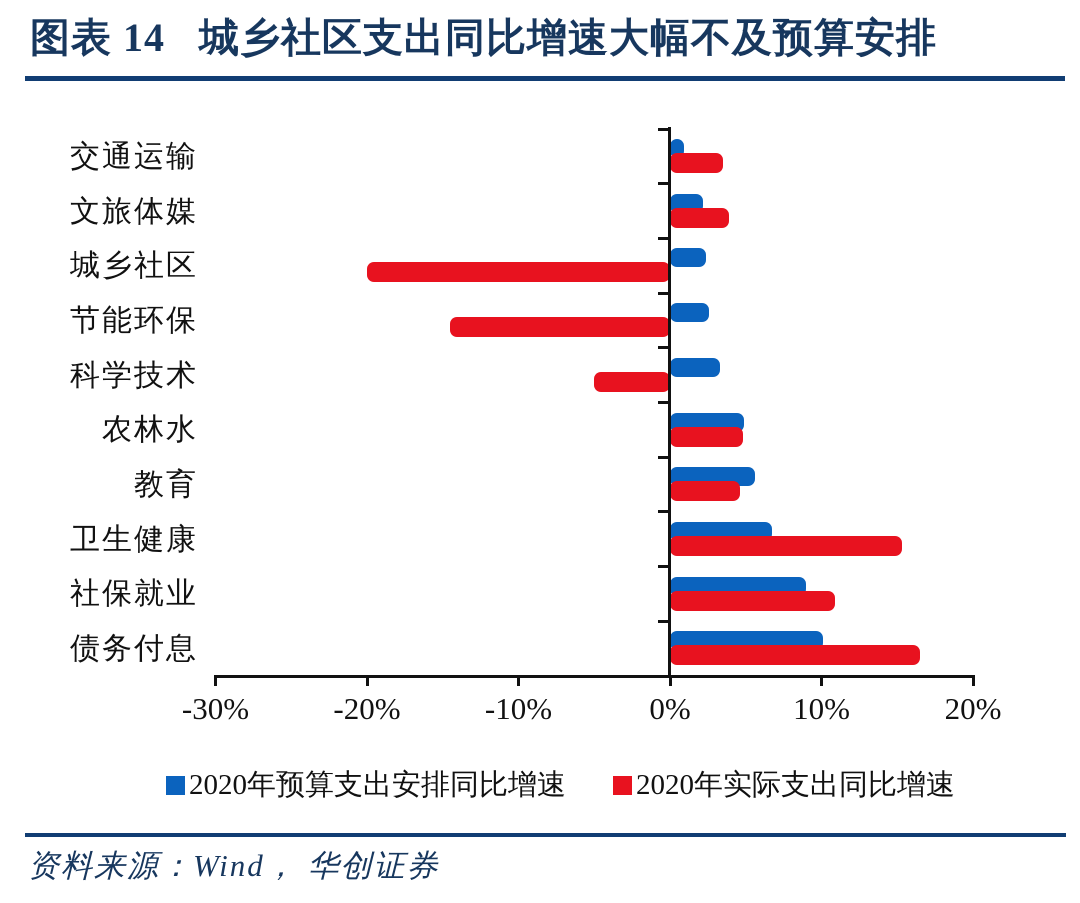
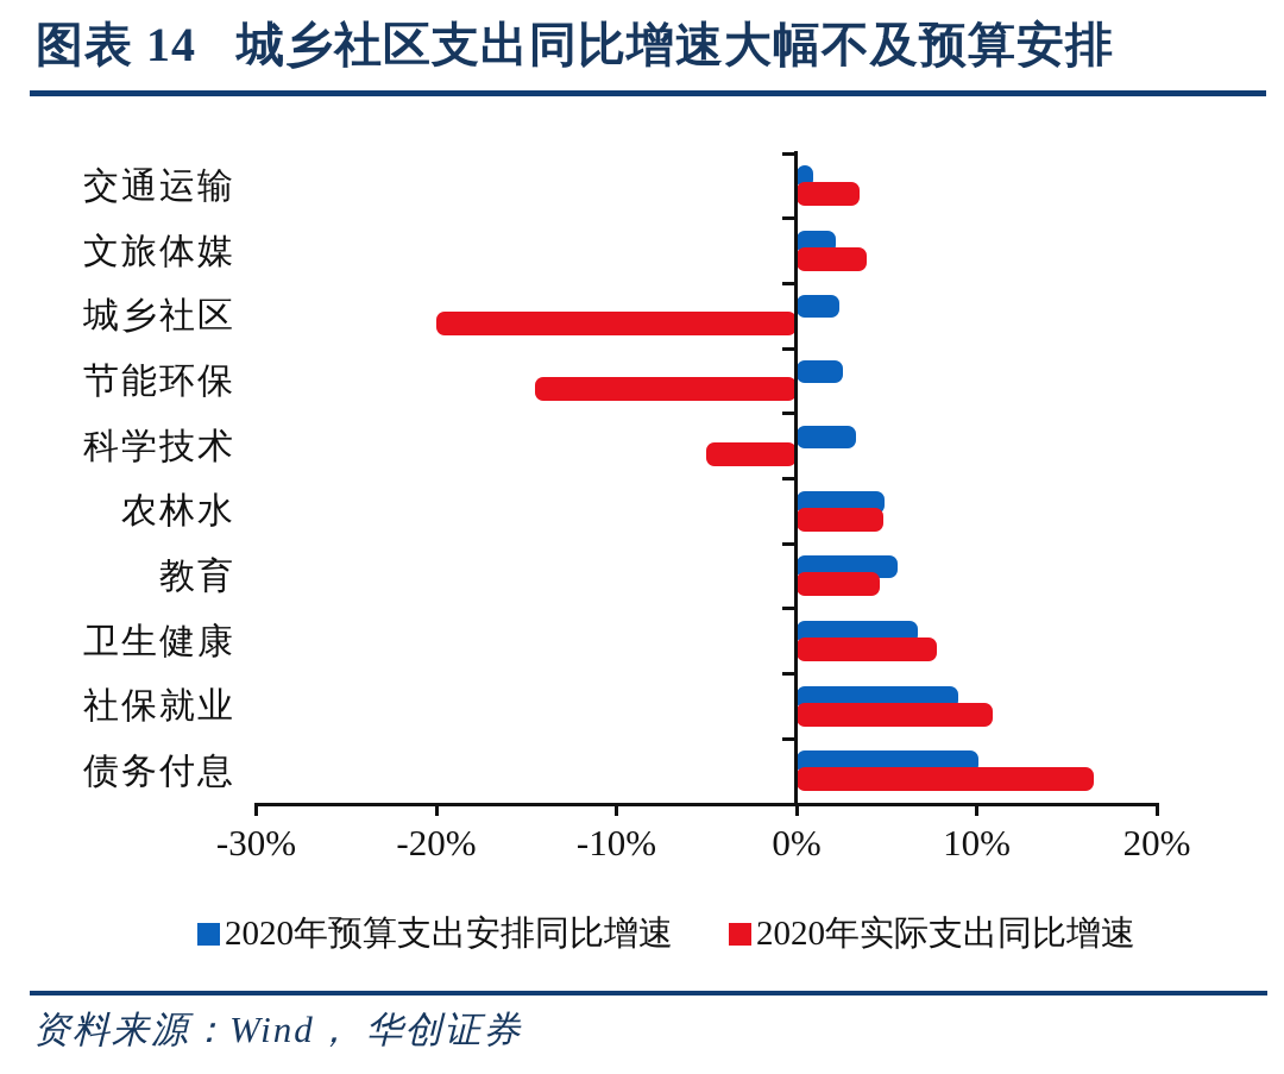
2020年实际支出同比增速/卫生健康: 15.3% -> 7.8%
